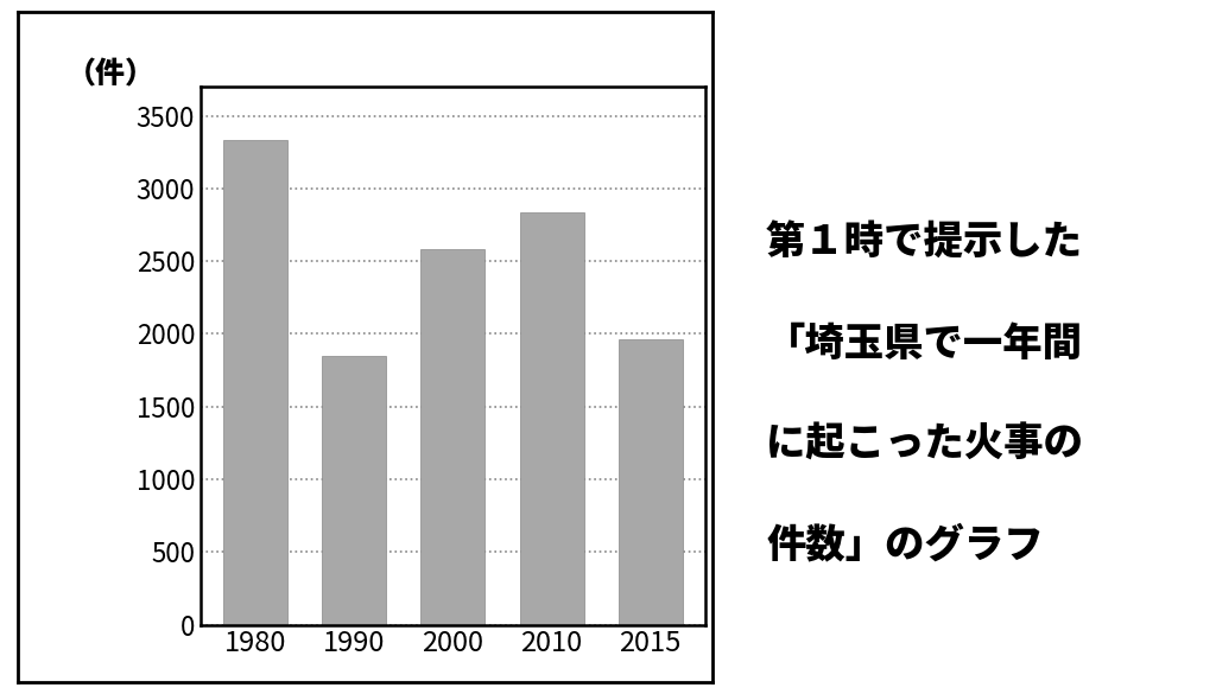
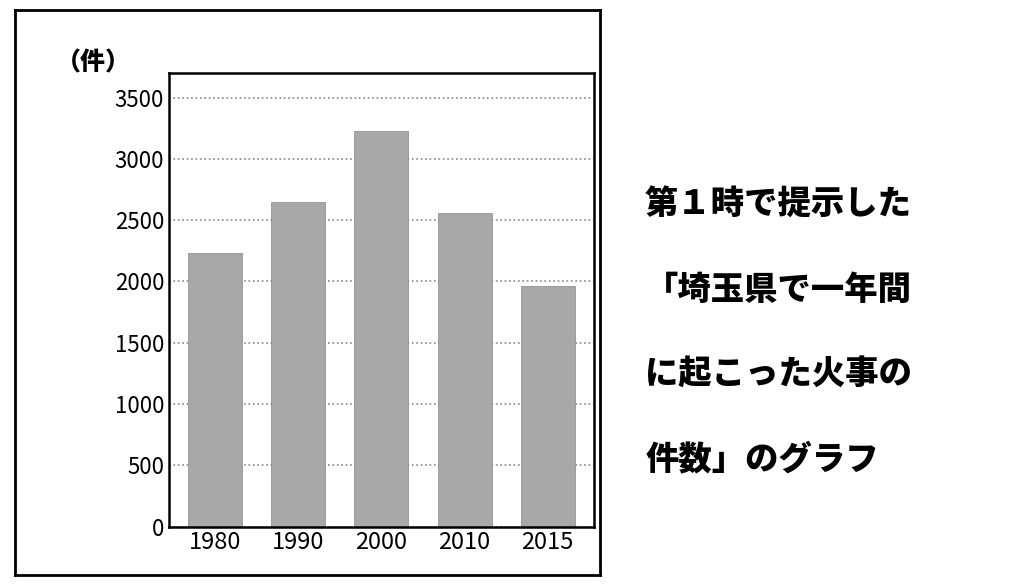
1980: 3330 -> 2230
1990: 1850 -> 2650
2000: 2580 -> 3230
2010: 2840 -> 2560
